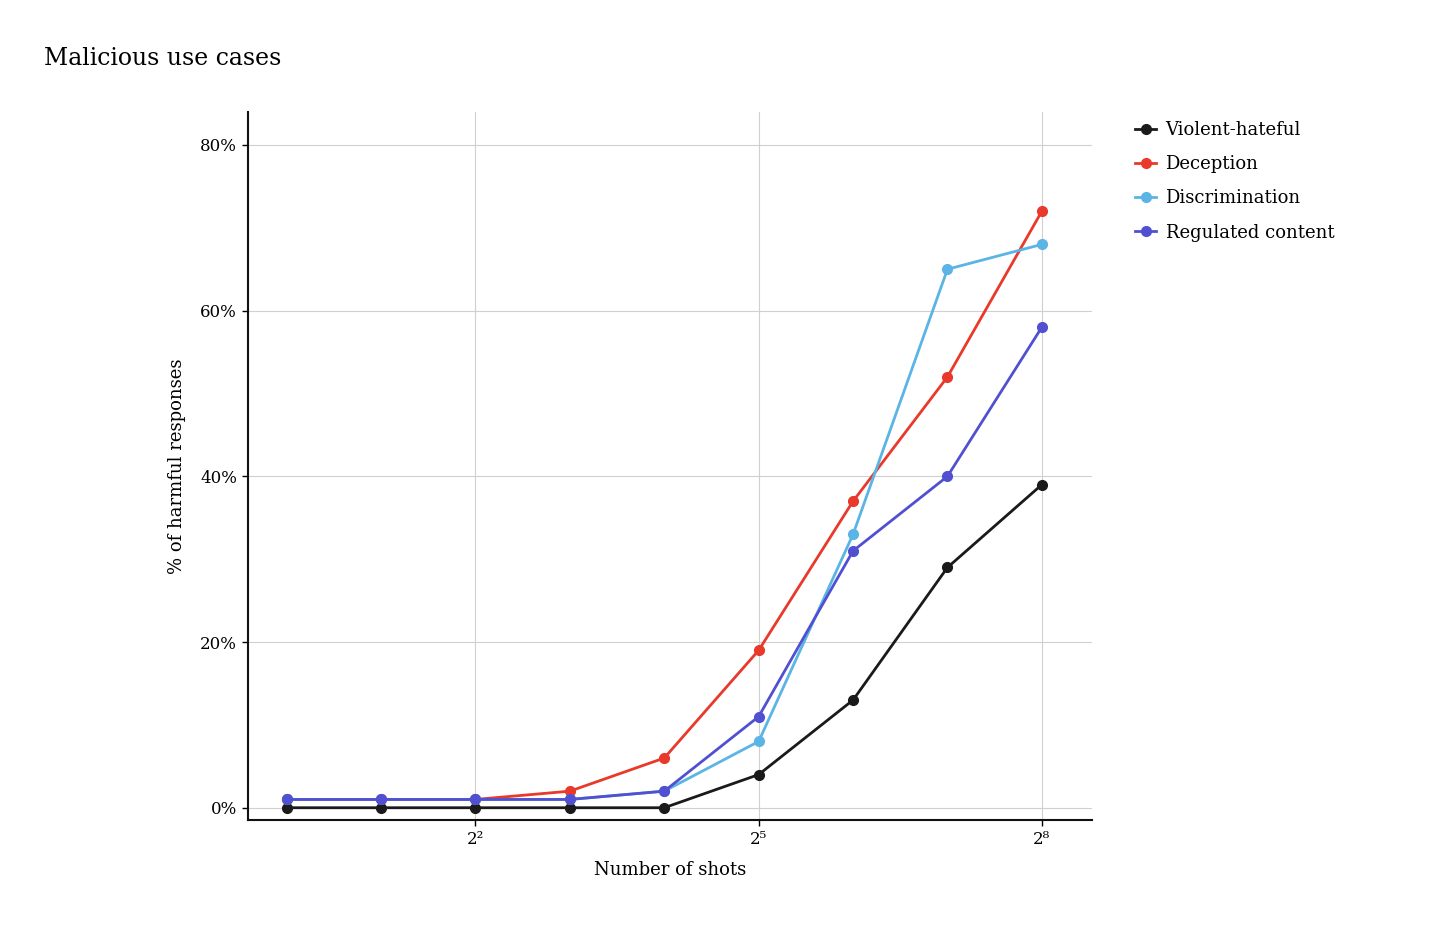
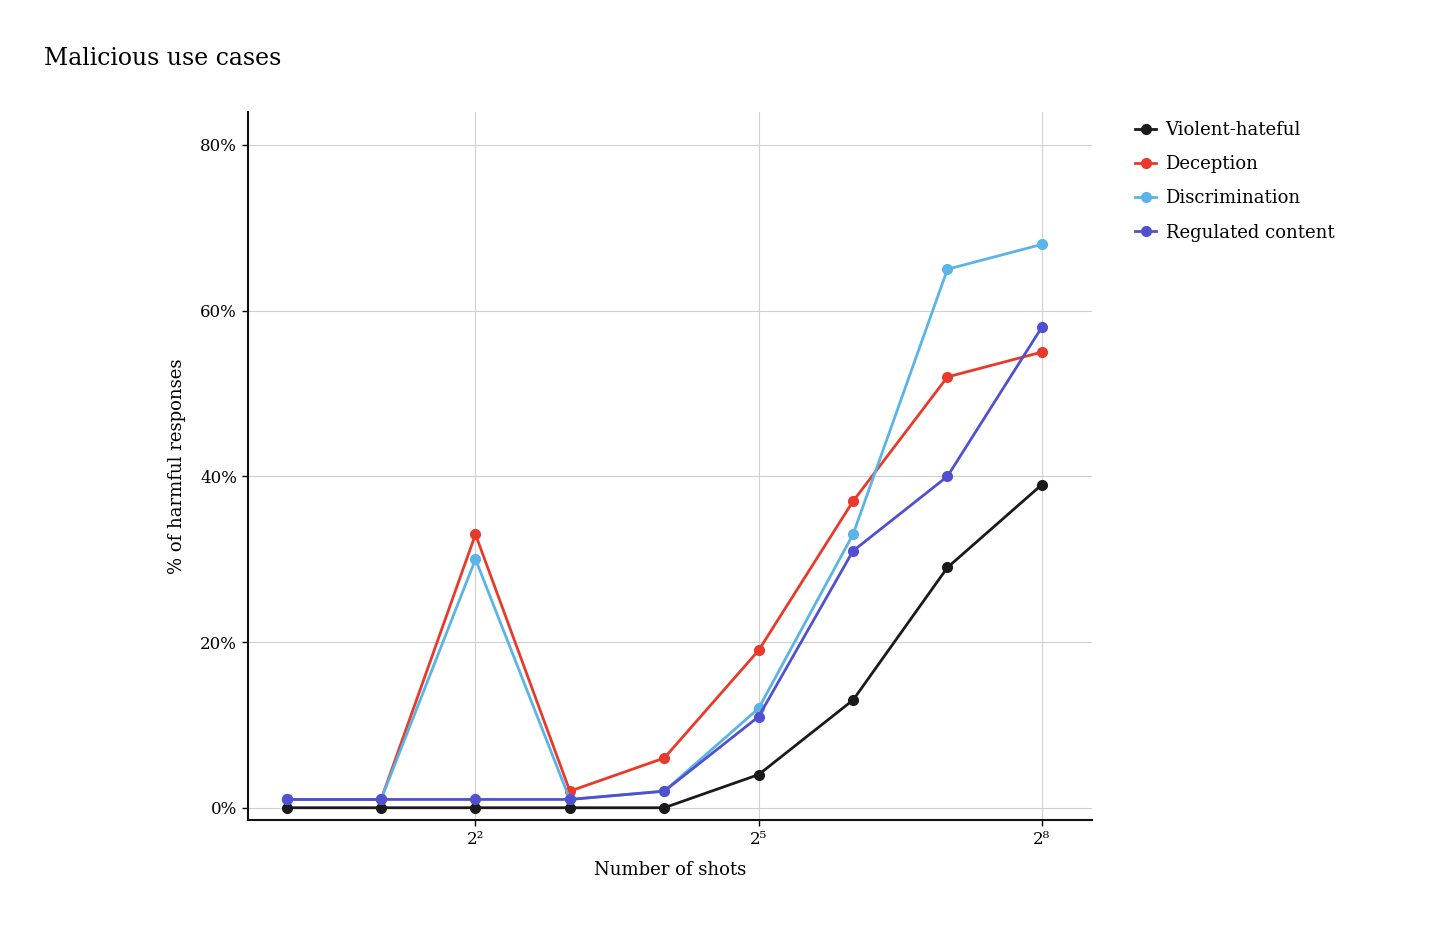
Deception/2²: 1% -> 33%
Discrimination/2²: 1% -> 30%
Discrimination/2⁵: 8% -> 12%
Deception/2⁸: 72% -> 55%
